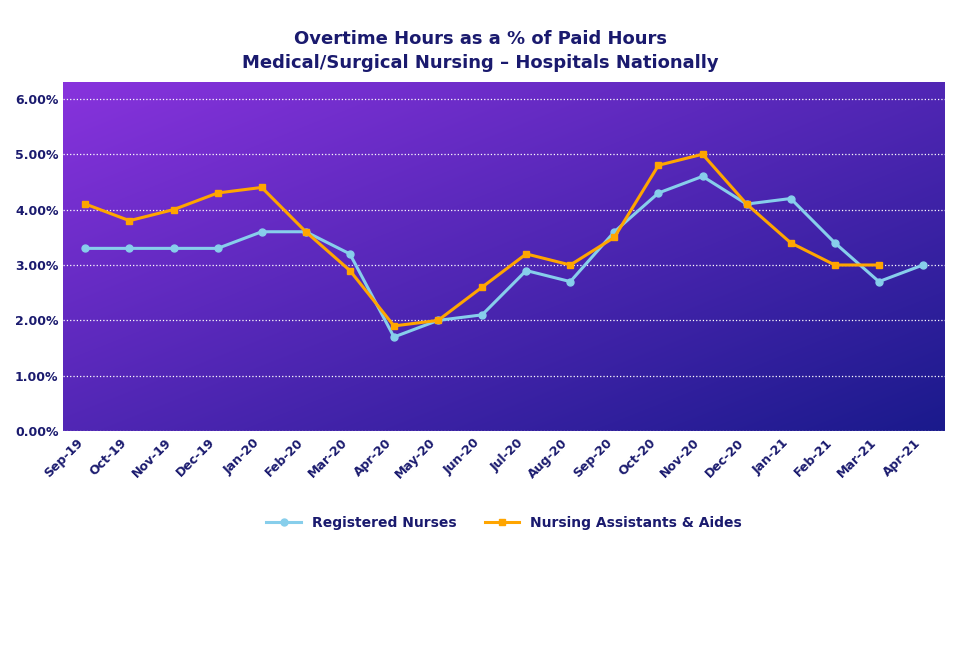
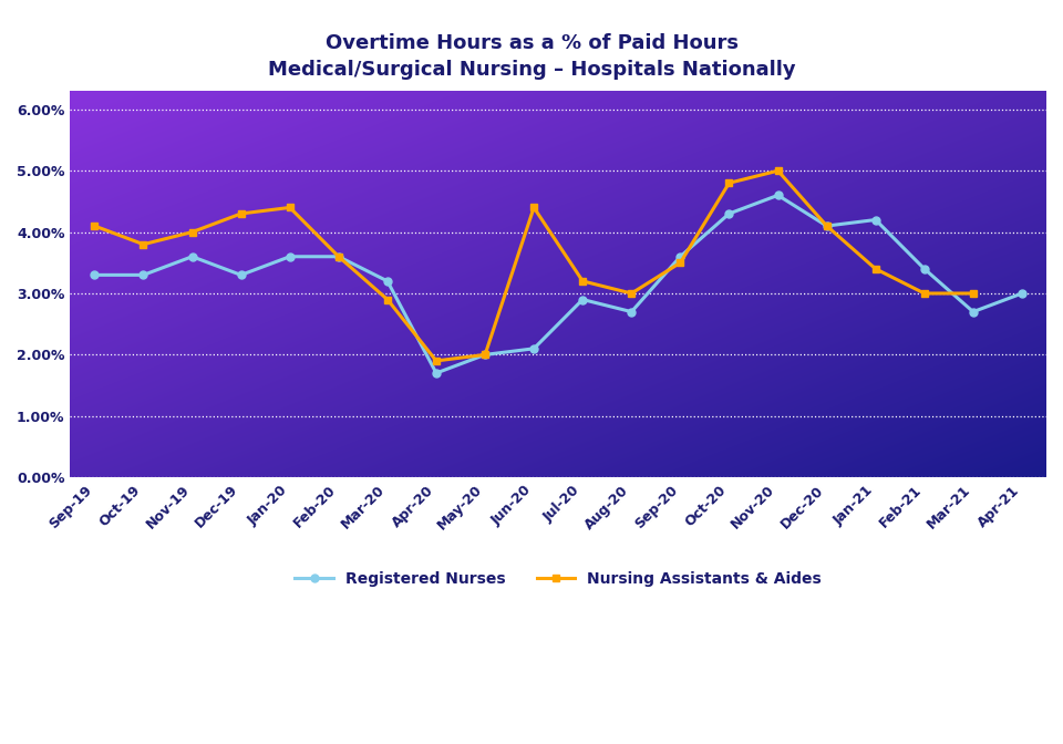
Registered Nurses/Nov-19: 3.3% -> 3.6%
Nursing Assistants & Aides/Jun-20: 2.6% -> 4.4%
